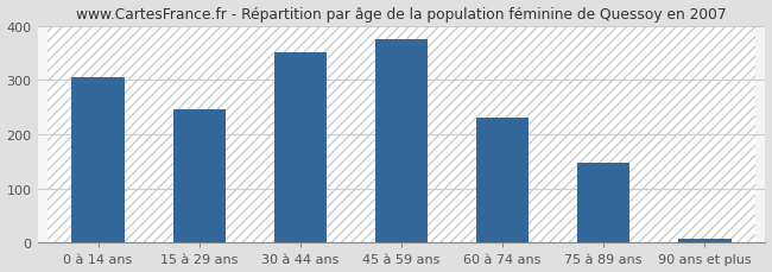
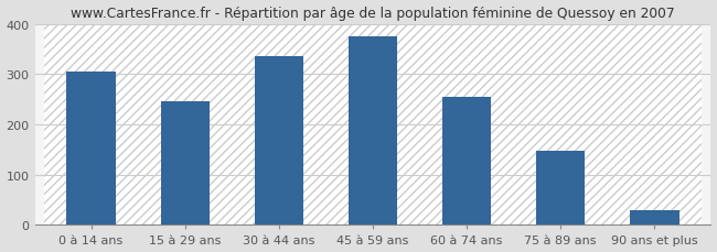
30 à 44 ans: 350 -> 335
60 à 74 ans: 230 -> 255
90 ans et plus: 8 -> 30
